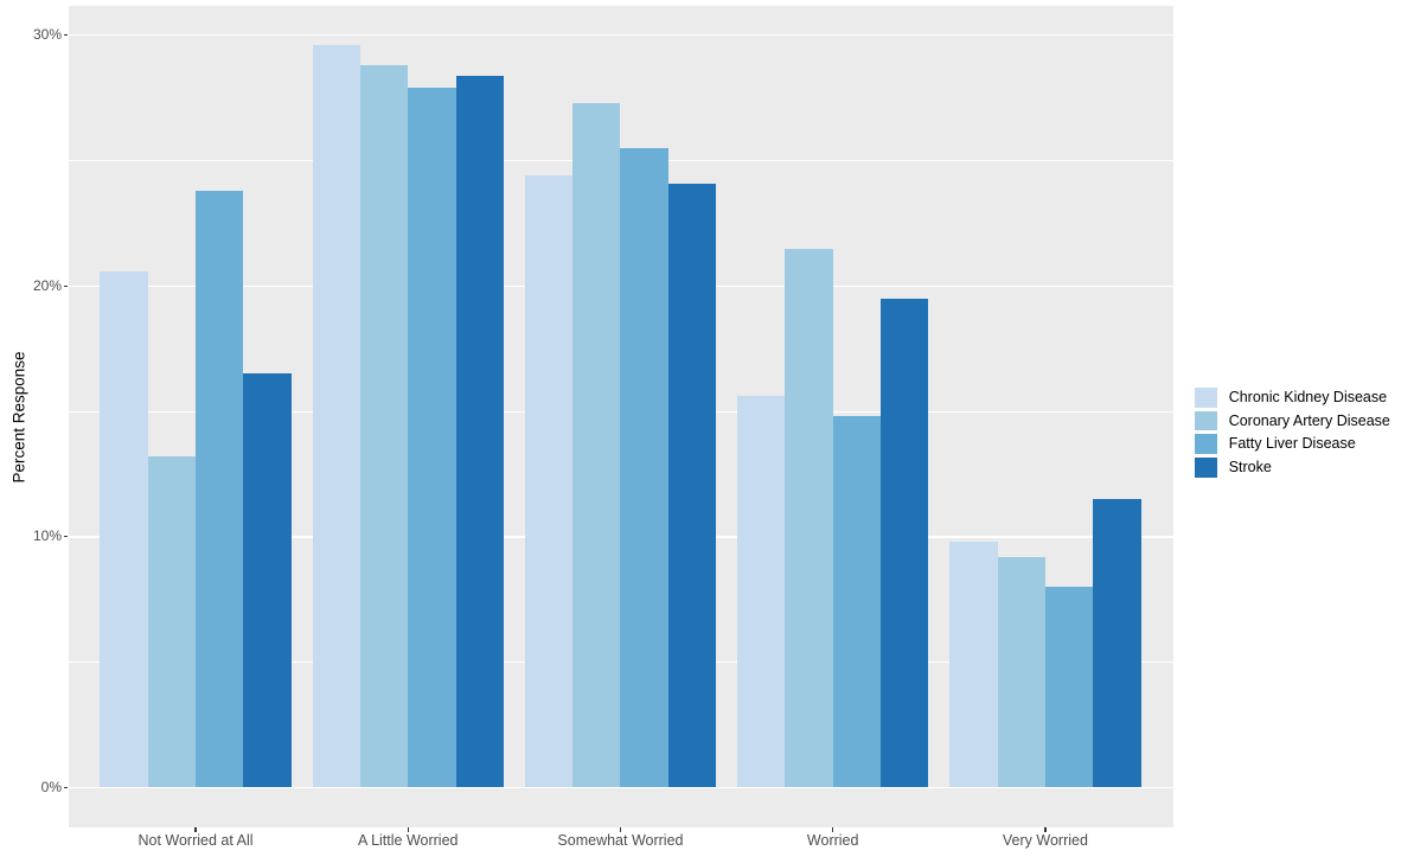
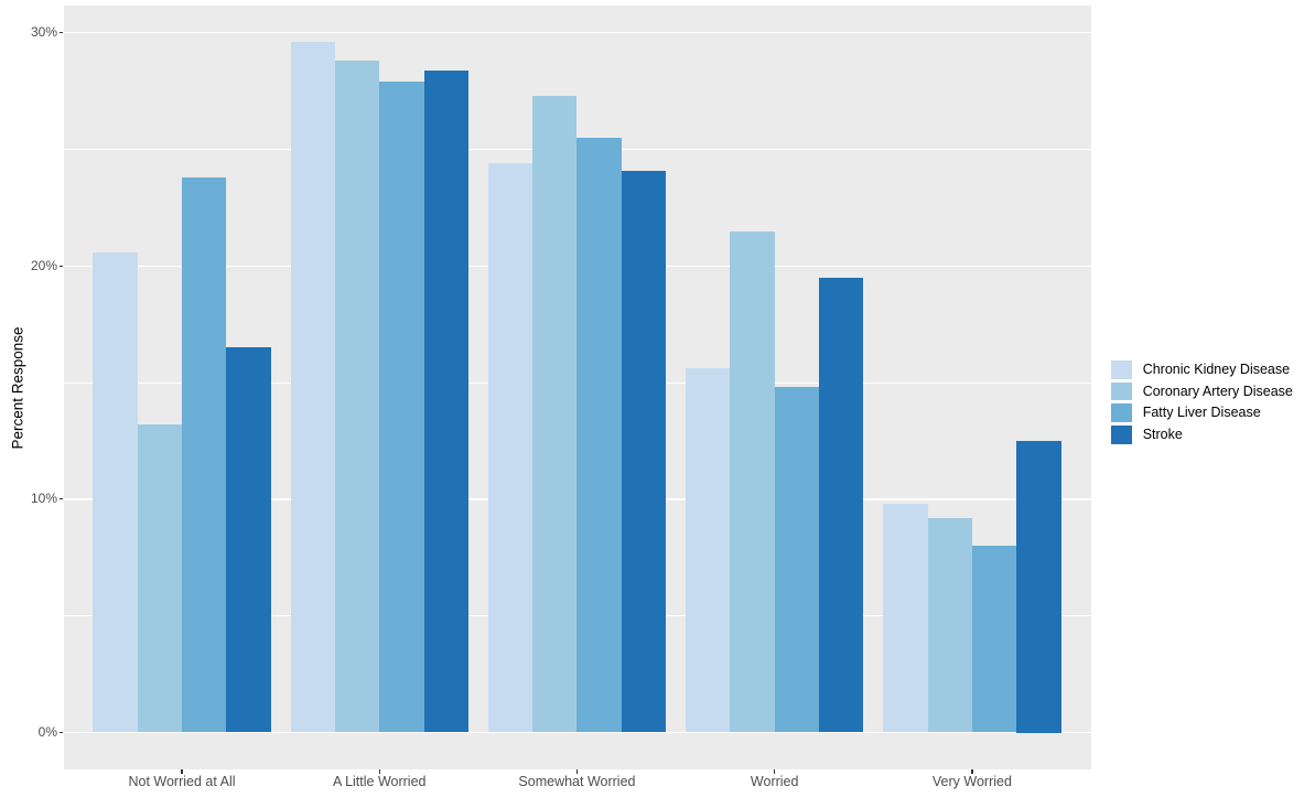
Stroke/Very Worried: 11.5% -> 12.5%
